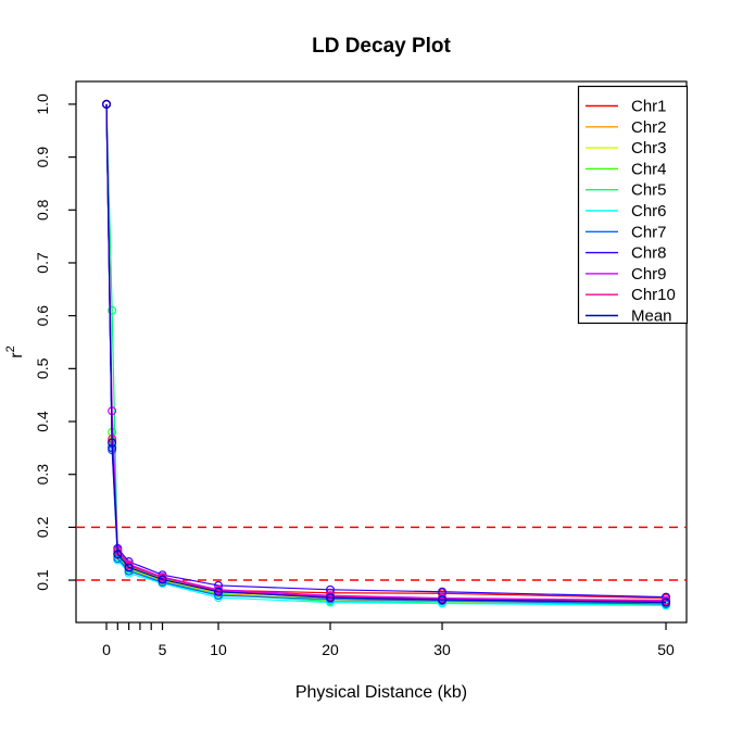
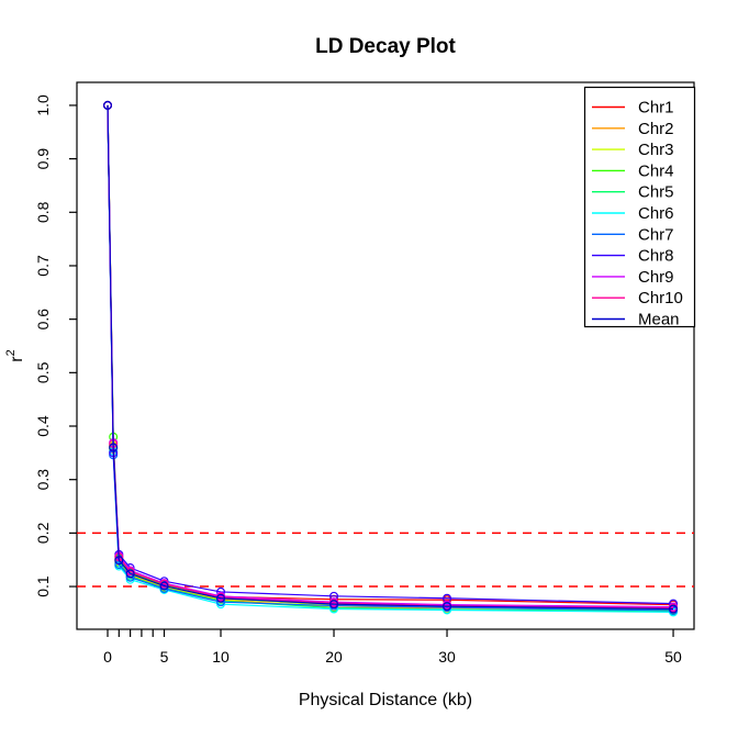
Chr5/0.5: 0.61 -> 0.36
Chr9/0.5: 0.42 -> 0.37
